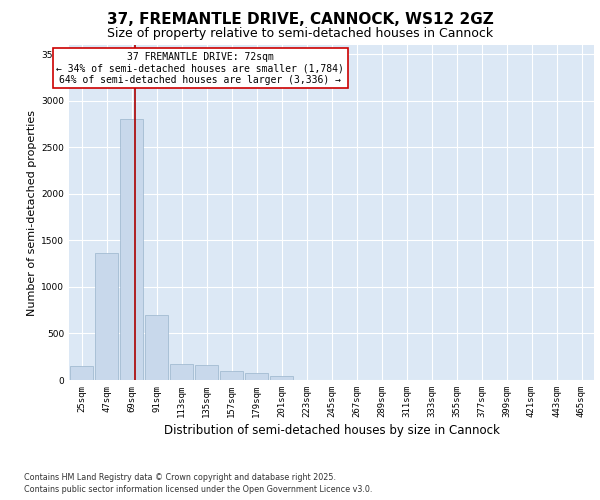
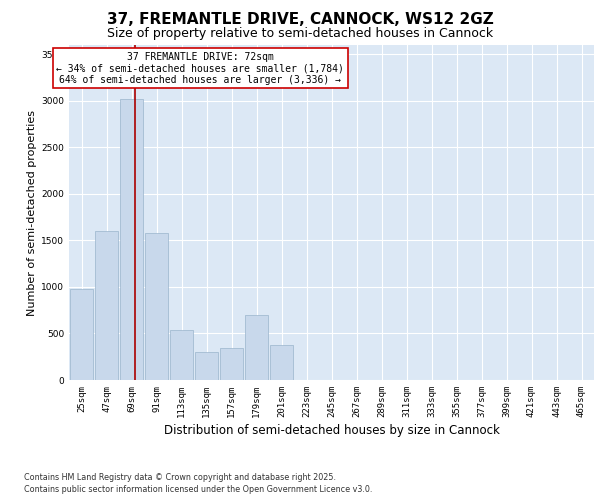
25sqm: 150 -> 980
47sqm: 1370 -> 1600
69sqm: 2800 -> 3020
91sqm: 700 -> 1580
113sqm: 180 -> 540
135sqm: 160 -> 300
157sqm: 100 -> 340
179sqm: 70 -> 700
201sqm: 40 -> 380
